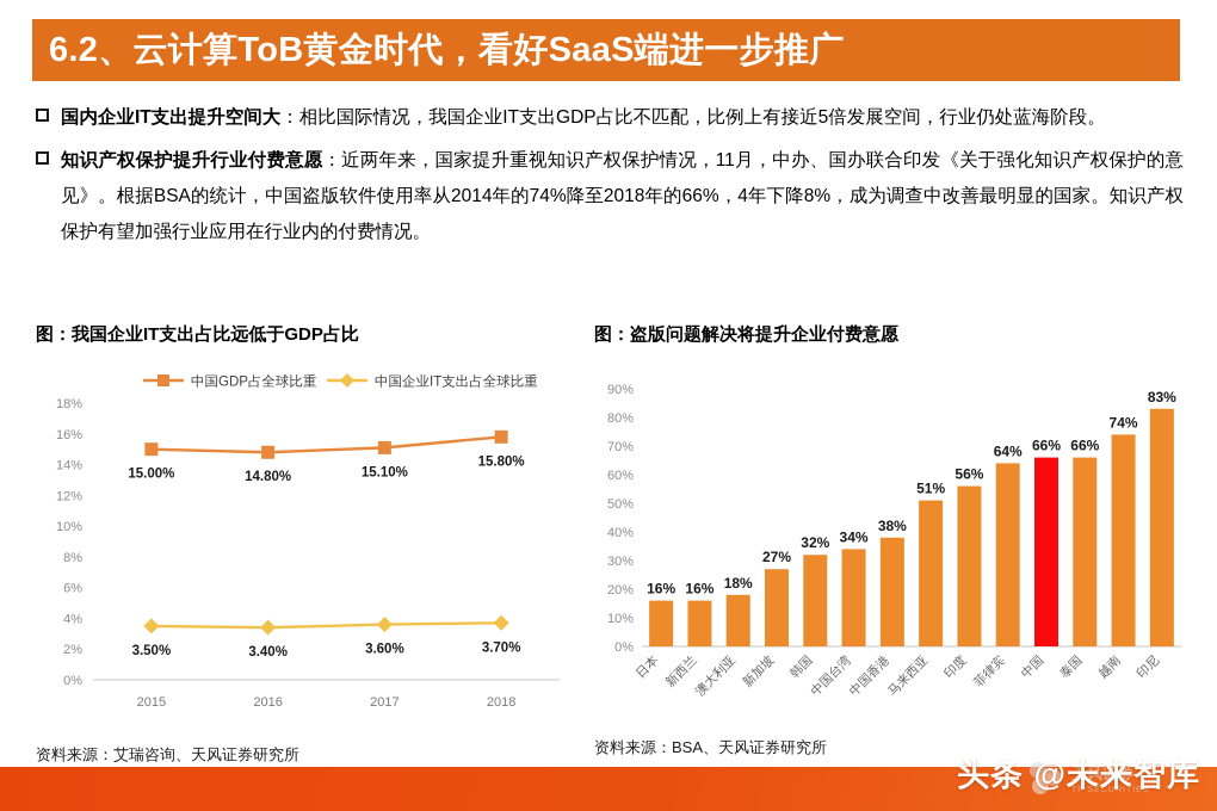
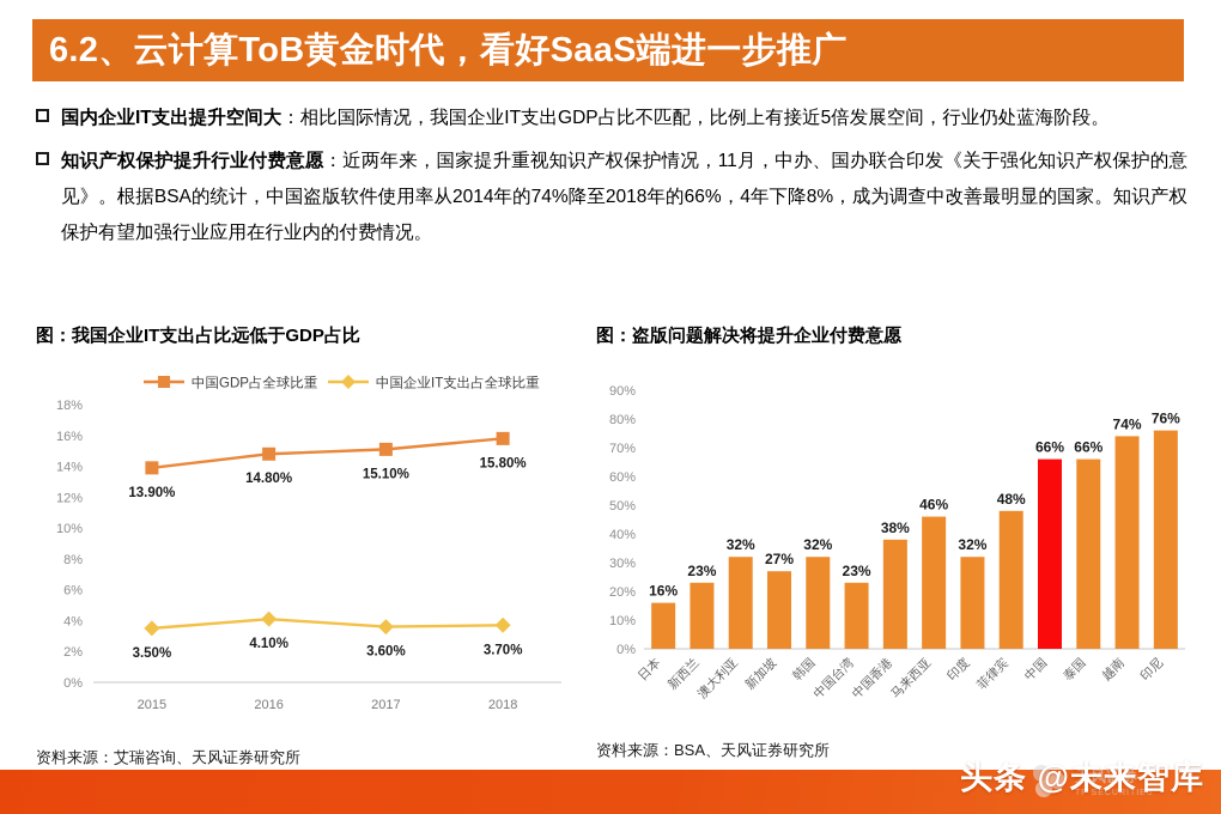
图：我国企业IT支出占比远低于GDP占比/中国GDP占全球比重/2015: 15.00% -> 13.90%
图：我国企业IT支出占比远低于GDP占比/中国企业IT支出占全球比重/2016: 3.40% -> 4.10%
图：盗版问题解决将提升企业付费意愿/新西兰: 16% -> 23%
图：盗版问题解决将提升企业付费意愿/澳大利亚: 18% -> 32%
图：盗版问题解决将提升企业付费意愿/中国台湾: 34% -> 23%
图：盗版问题解决将提升企业付费意愿/马来西亚: 51% -> 46%
图：盗版问题解决将提升企业付费意愿/印度: 56% -> 32%
图：盗版问题解决将提升企业付费意愿/菲律宾: 64% -> 48%
图：盗版问题解决将提升企业付费意愿/印尼: 83% -> 76%
